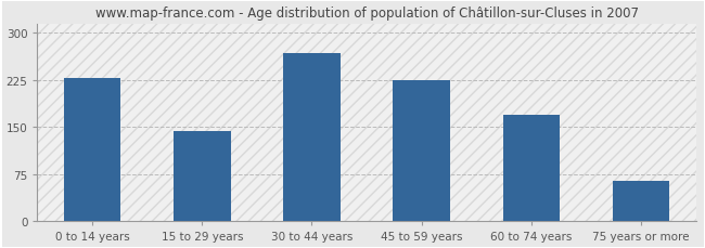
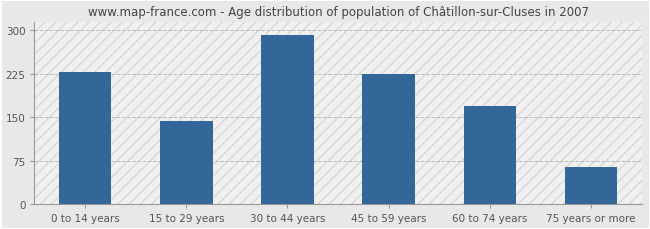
30 to 44 years: 268 -> 291
